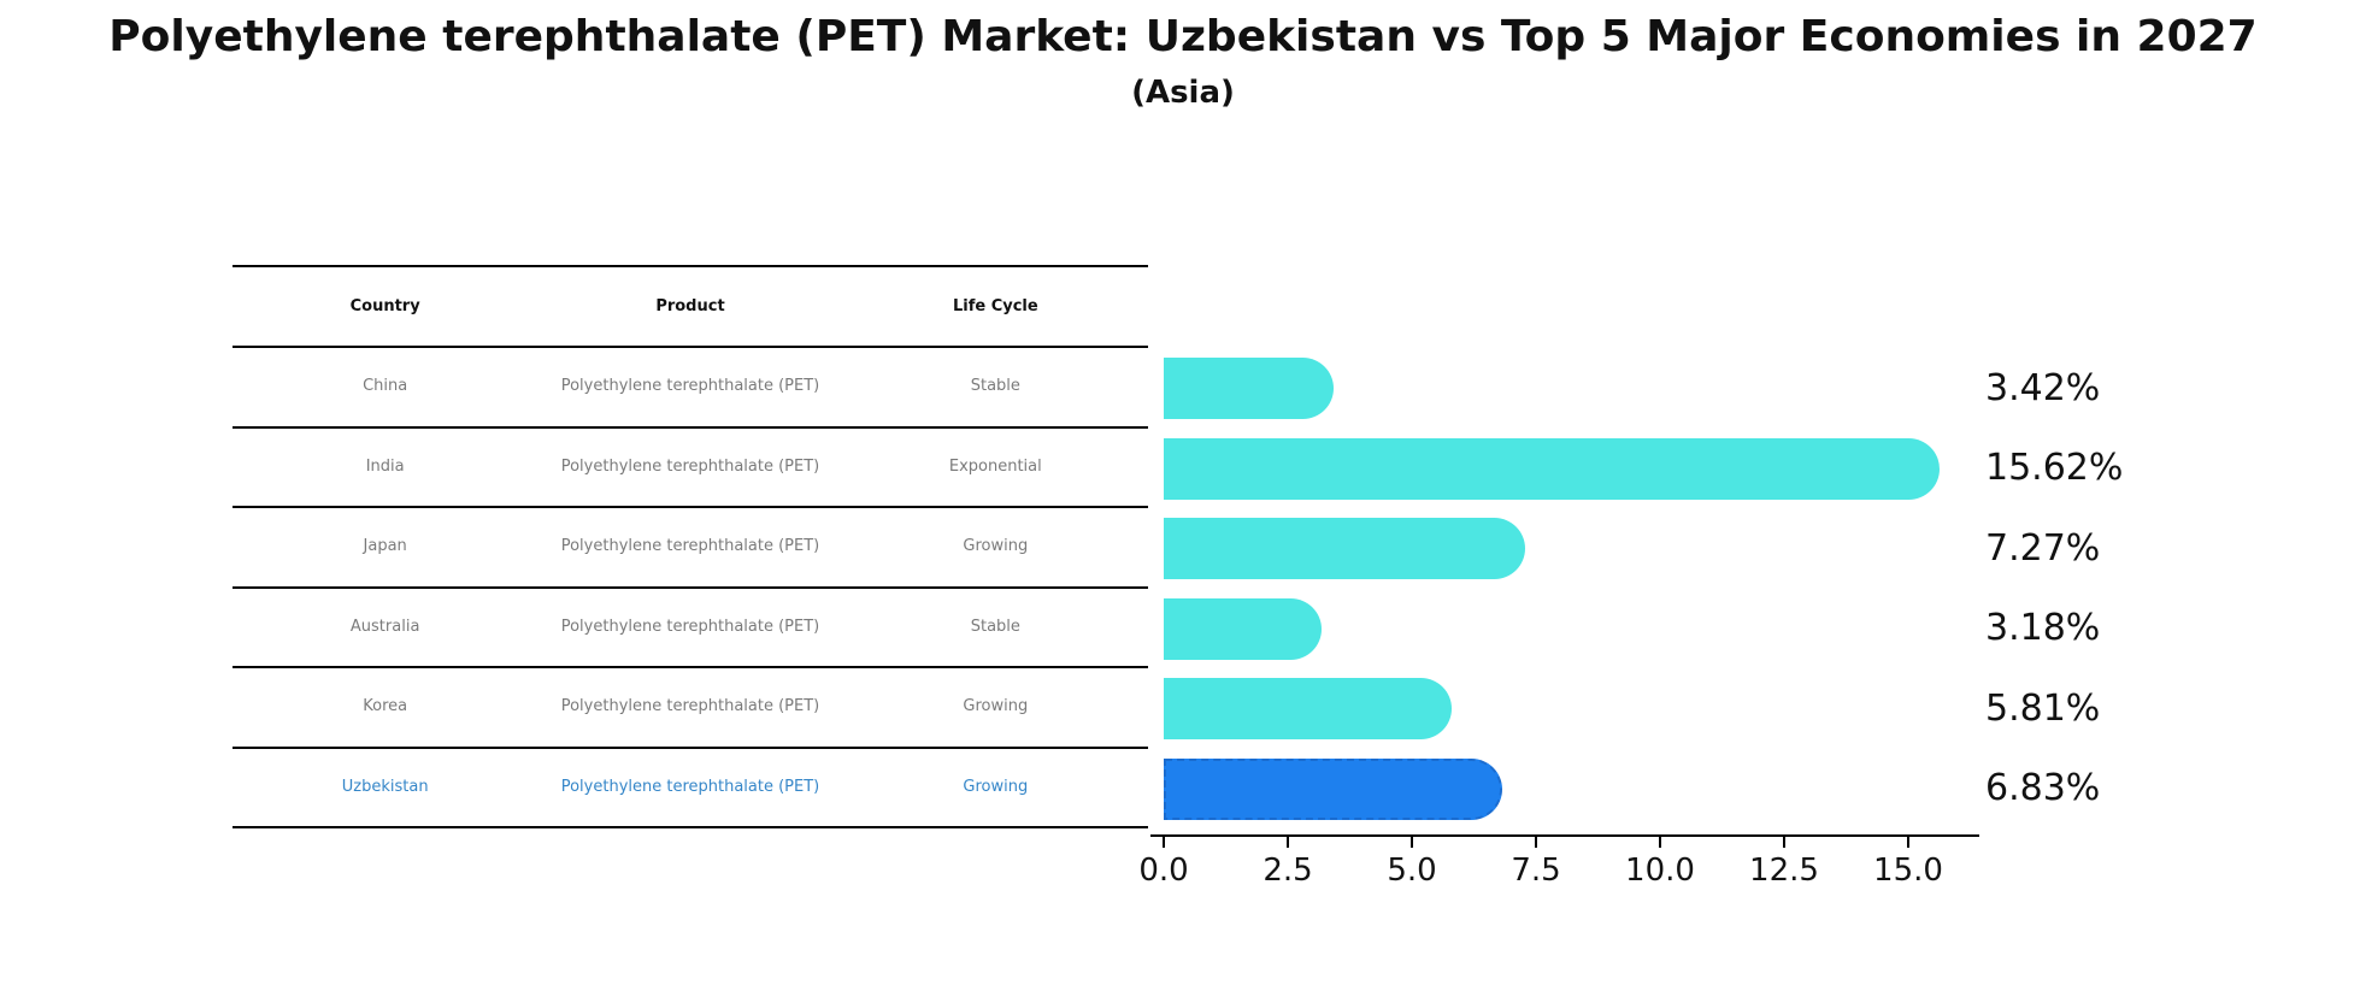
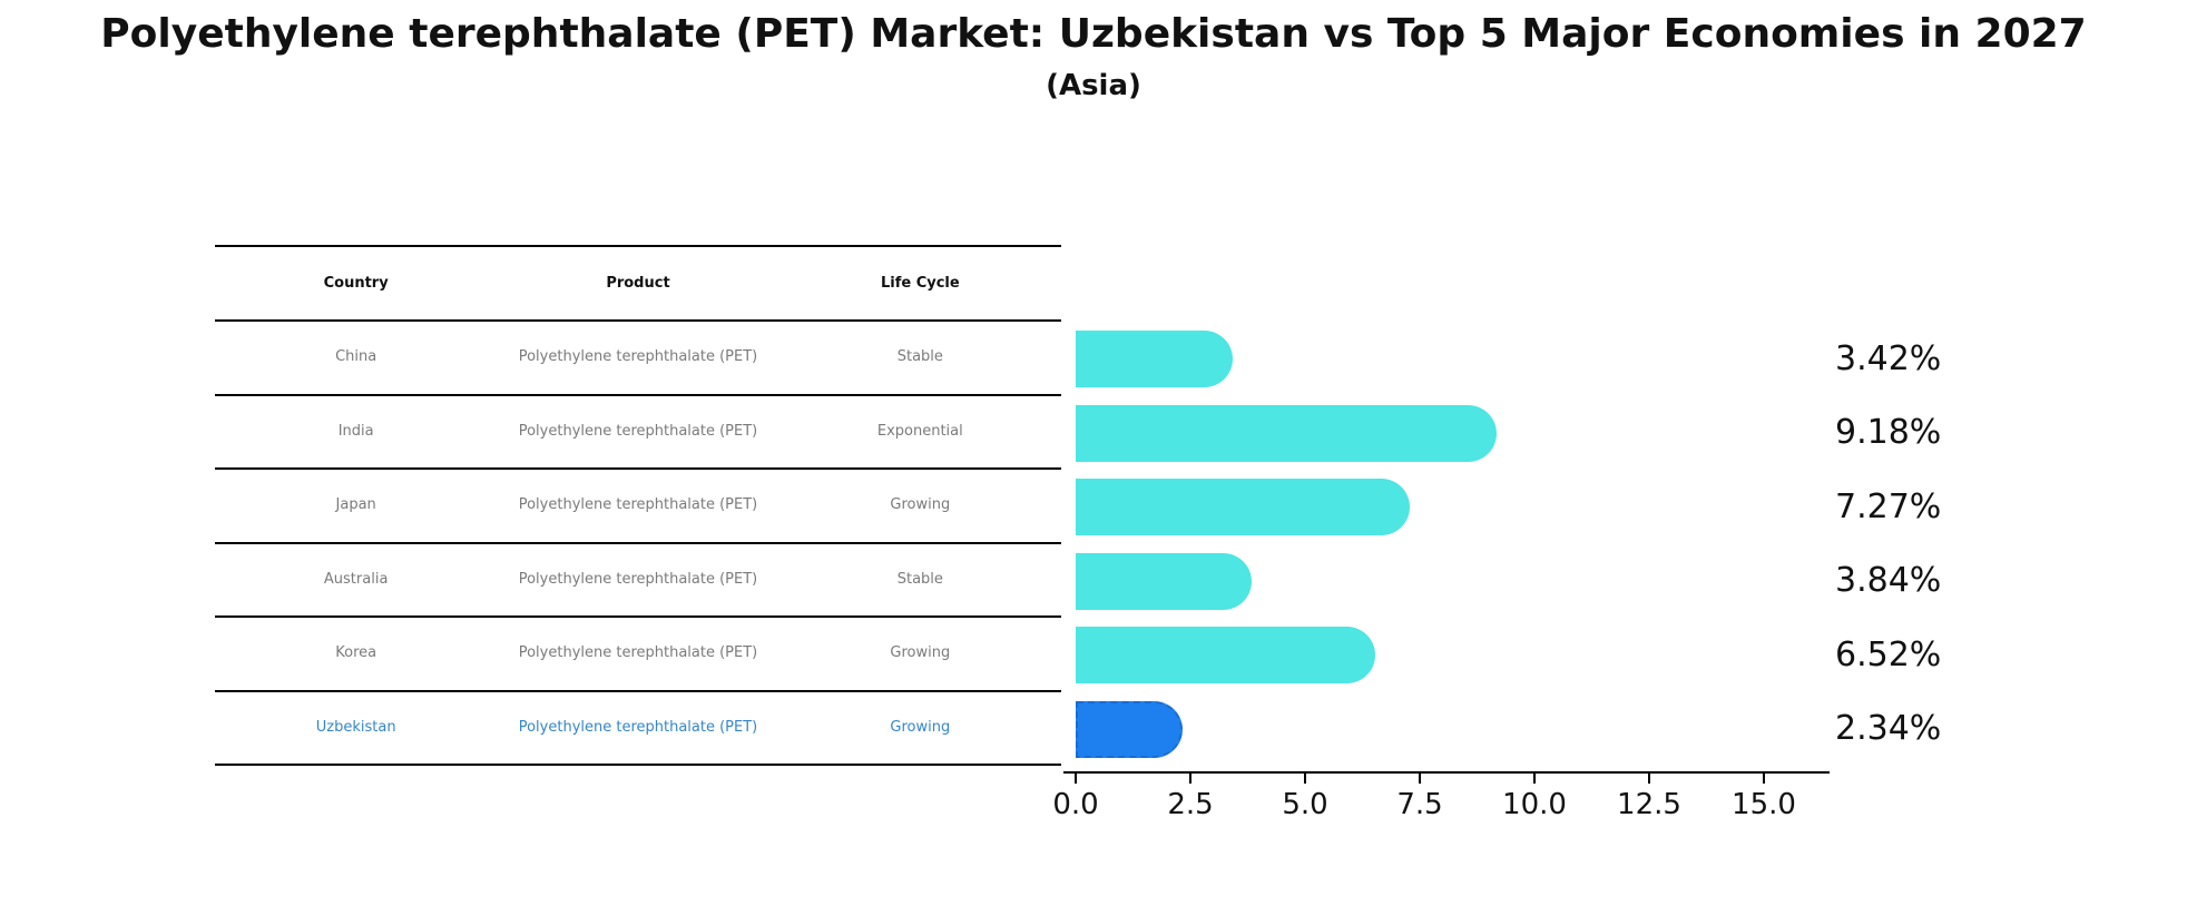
India: 15.62% -> 9.18%
Australia: 3.18% -> 3.84%
Korea: 5.81% -> 6.52%
Uzbekistan: 6.83% -> 2.34%
